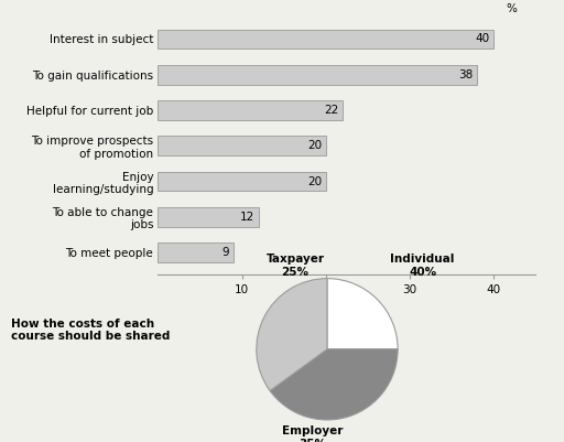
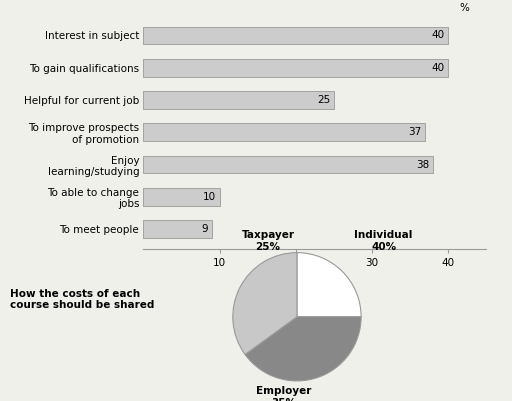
To gain qualifications: 38 -> 40
Helpful for current job: 22 -> 25
To improve prospects of promotion: 20 -> 37
Enjoy learning/studying: 20 -> 38
To able to change jobs: 12 -> 10
